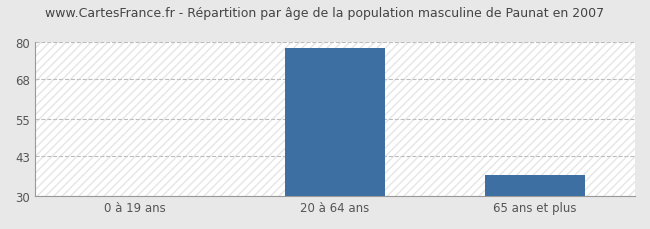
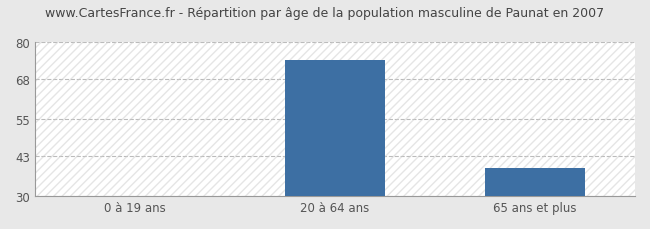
20 à 64 ans: 78 -> 74
65 ans et plus: 37 -> 39
